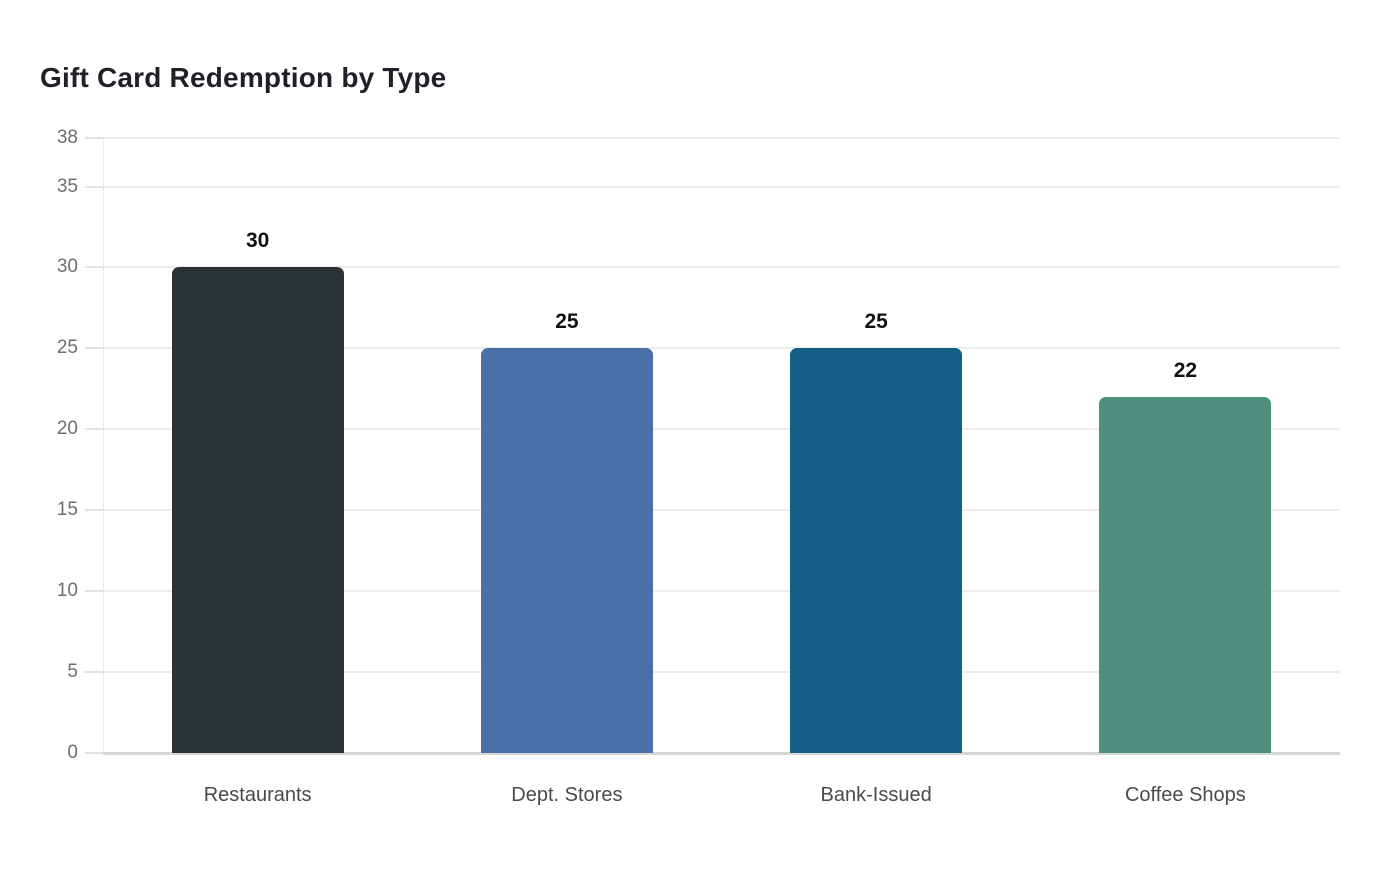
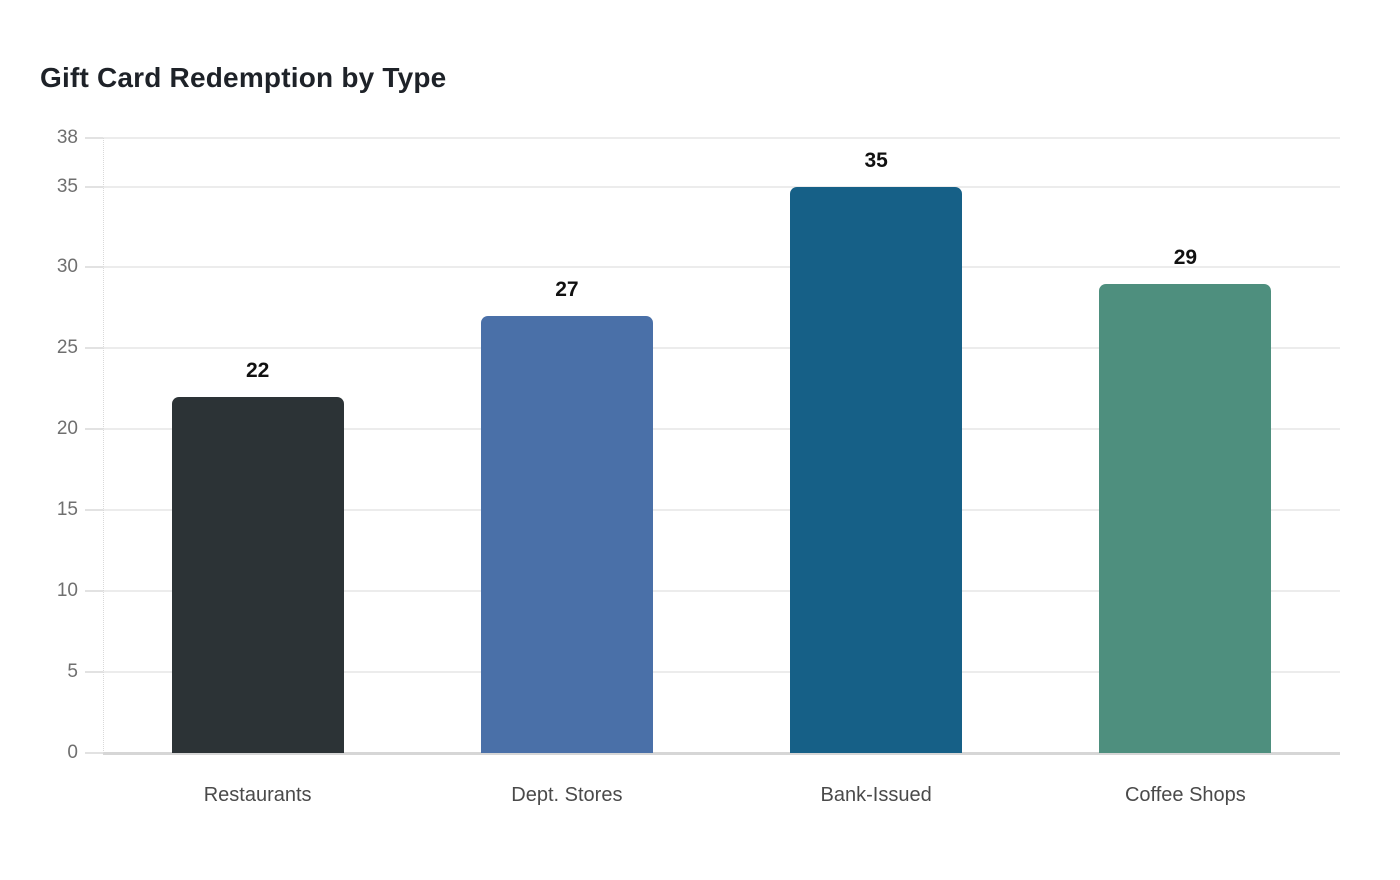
Restaurants: 30 -> 22
Dept. Stores: 25 -> 27
Bank-Issued: 25 -> 35
Coffee Shops: 22 -> 29
